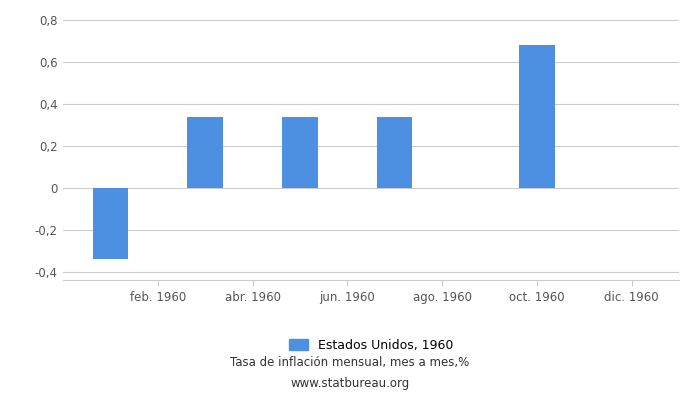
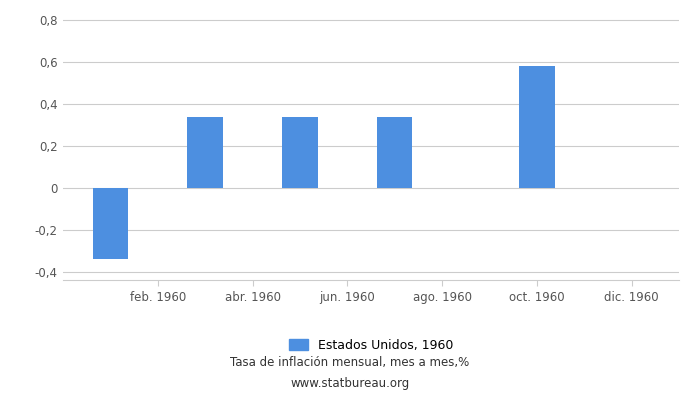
oct. 1960: 0,68 -> 0,58
